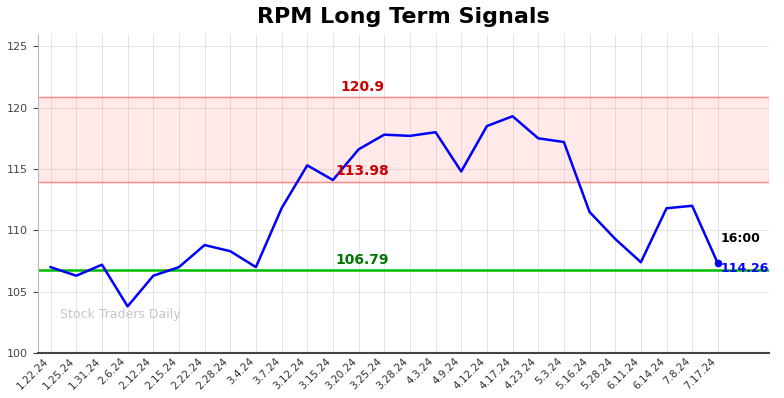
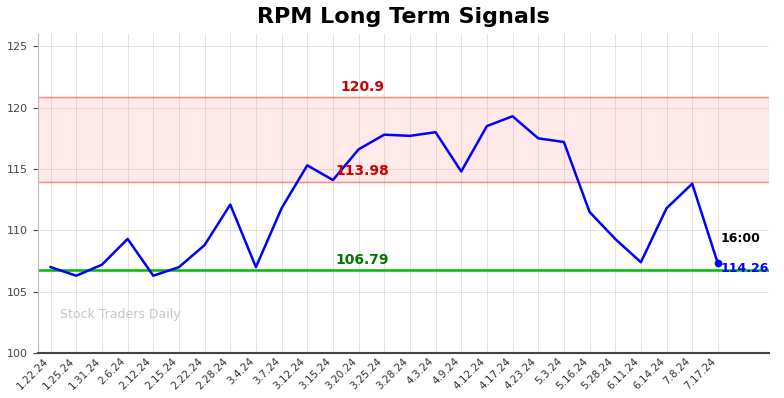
2.6.24: 103.8 -> 109.3
2.28.24: 108.3 -> 112.1
7.8.24: 112.0 -> 113.8
